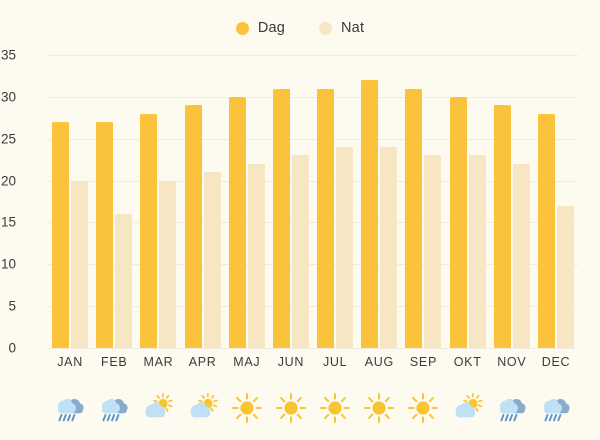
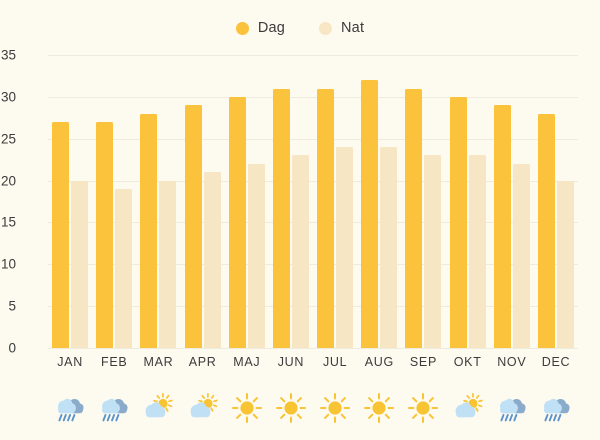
Nat/FEB: 16 -> 19
Nat/DEC: 17 -> 20
